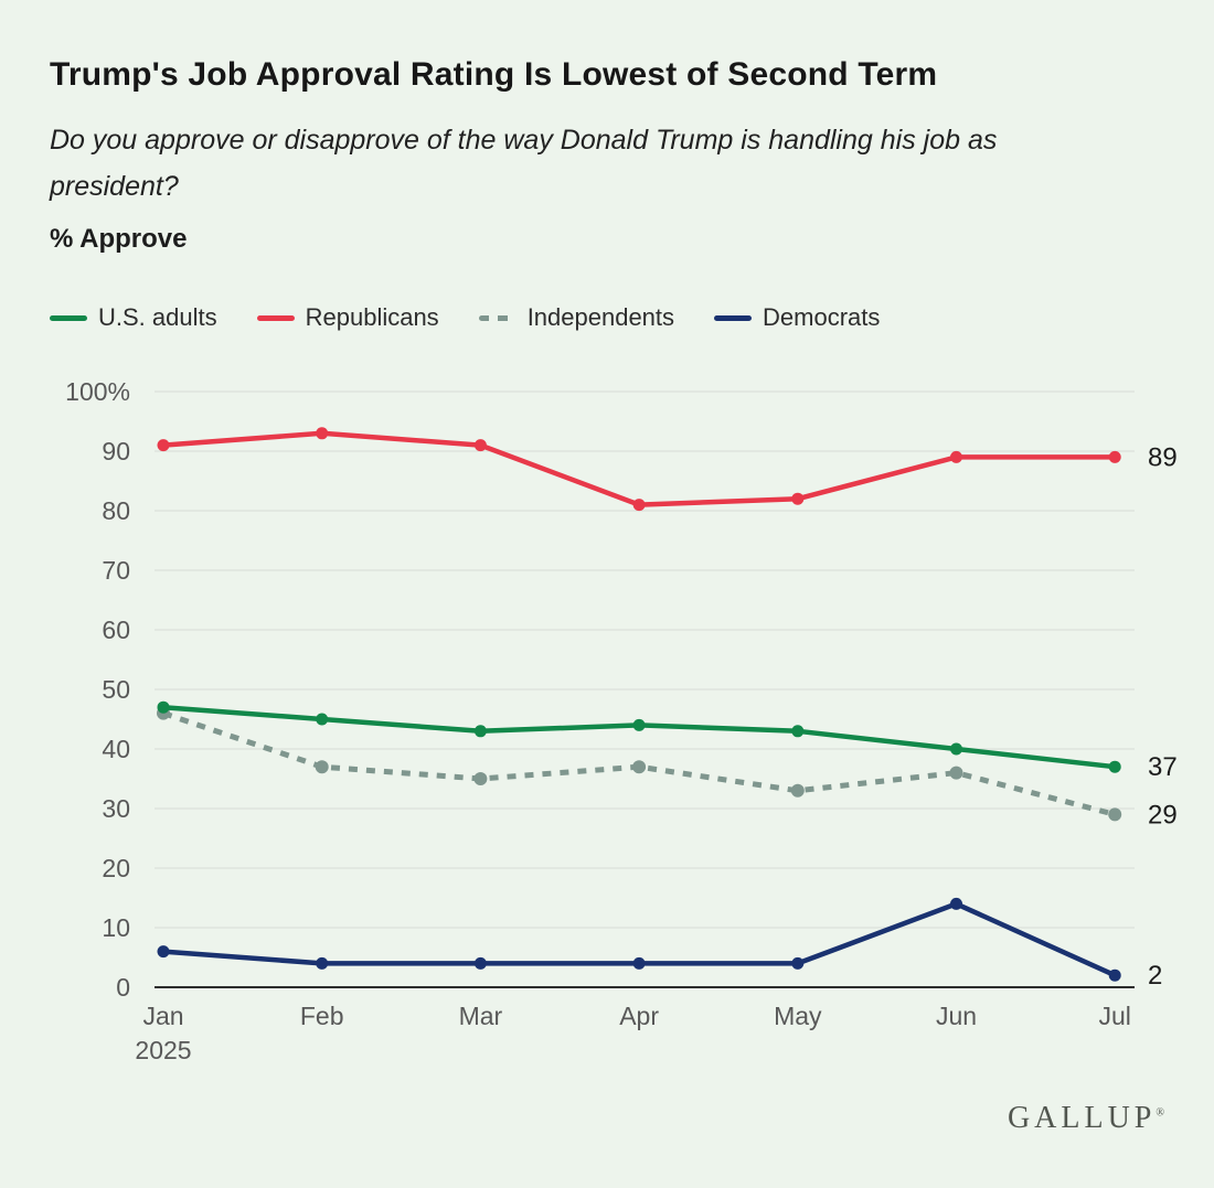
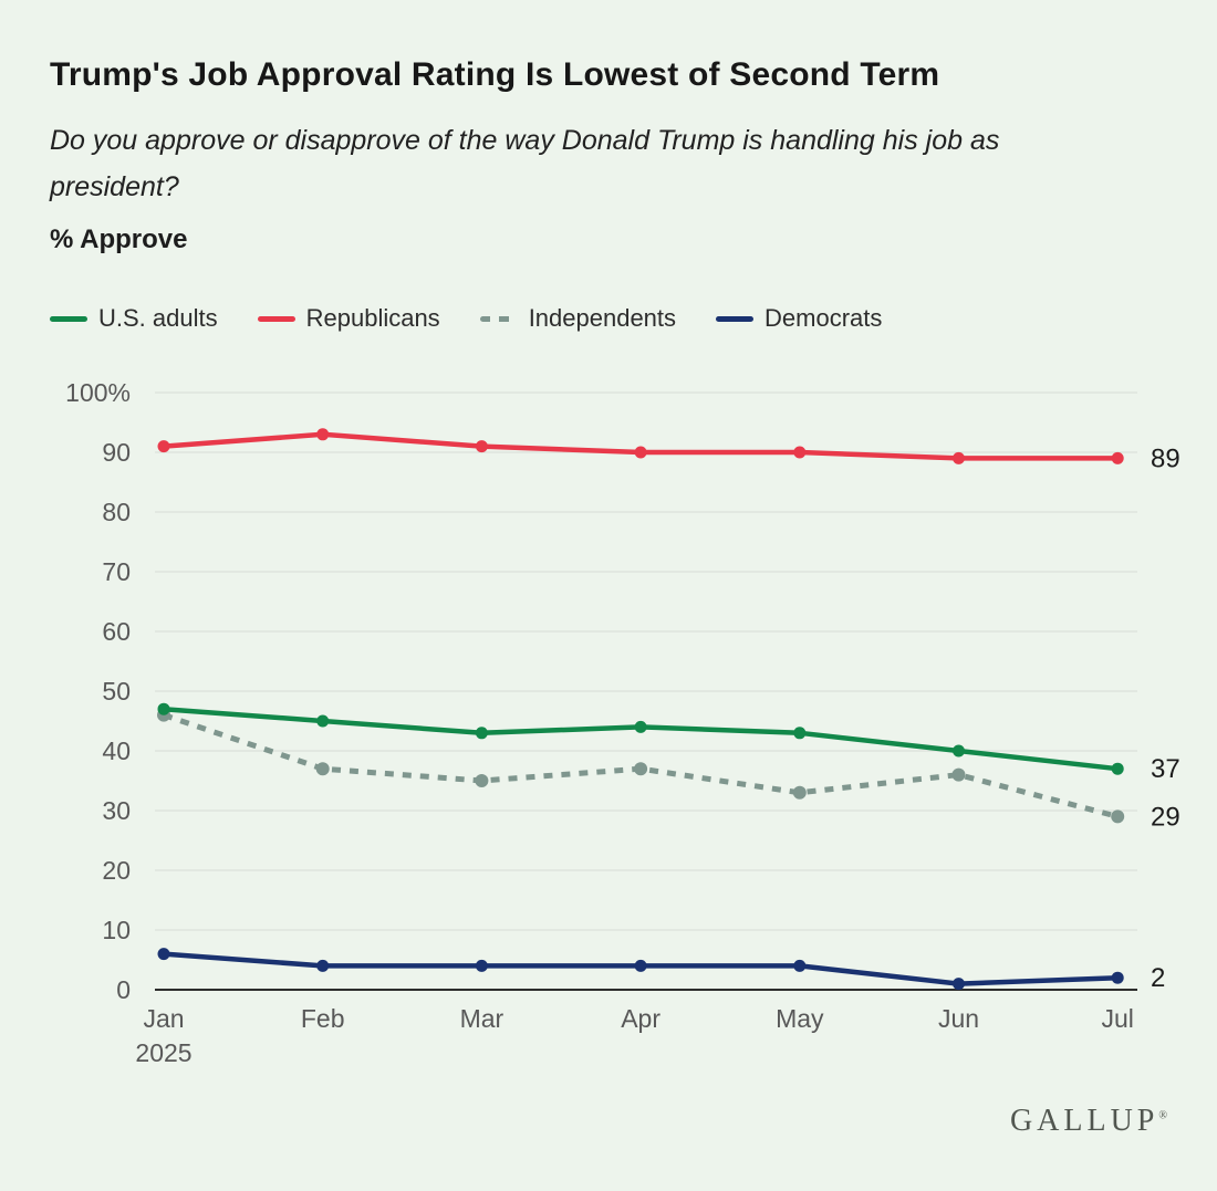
Republicans/Apr: 81% -> 90%
Republicans/May: 82% -> 90%
Democrats/Jun: 14% -> 1%
